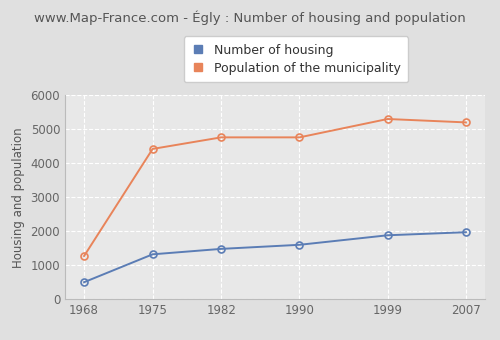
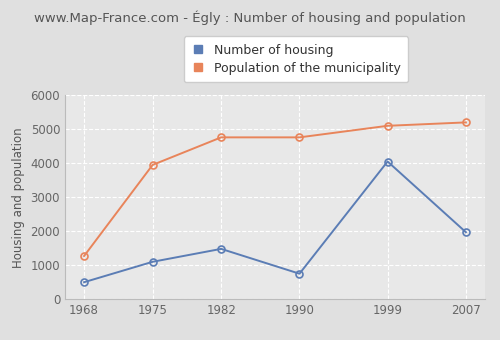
Number of housing/1975: 1320 -> 1100
Population of the municipality/1975: 4420 -> 3950
Number of housing/1990: 1600 -> 750
Number of housing/1999: 1880 -> 4050
Population of the municipality/1999: 5300 -> 5100
